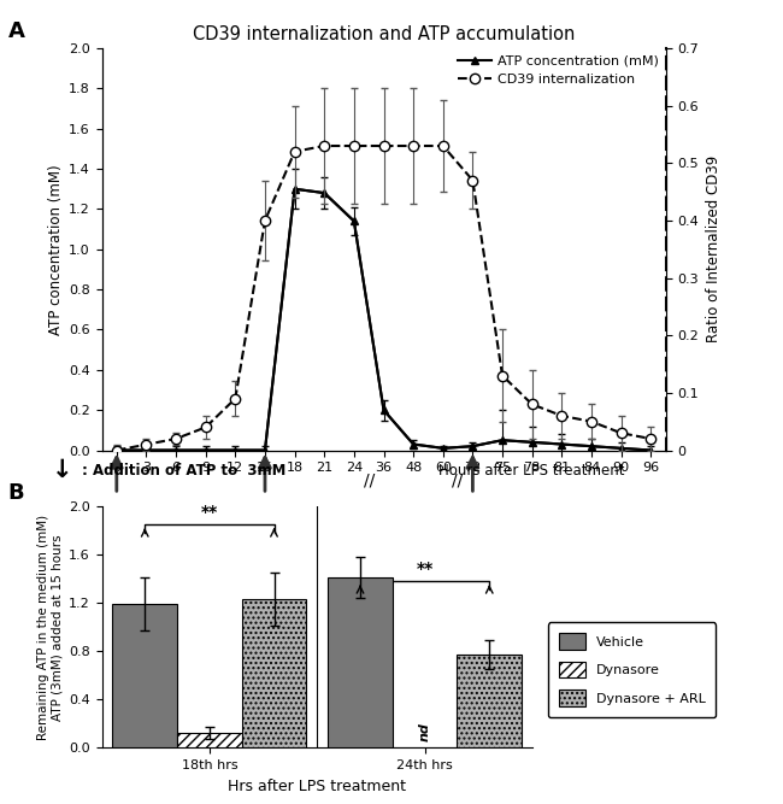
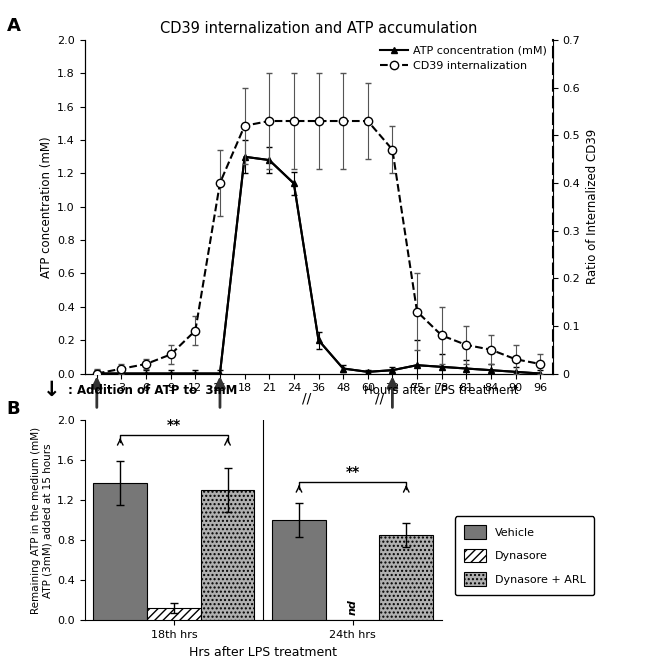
Vehicle/18th hrs: 1.19 -> 1.37
Dynasore + ARL/18th hrs: 1.23 -> 1.30
Vehicle/24th hrs: 1.41 -> 1.00
Dynasore + ARL/24th hrs: 0.77 -> 0.85
